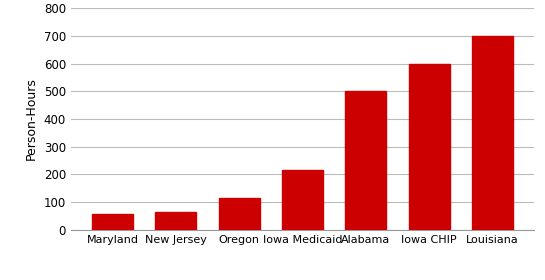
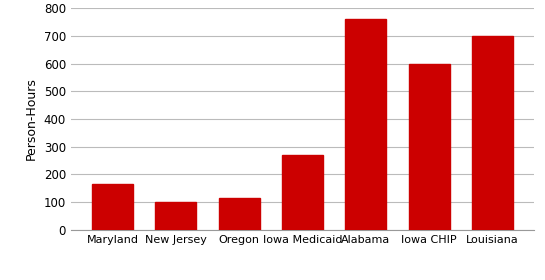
Maryland: 55 -> 165
New Jersey: 62 -> 100
Iowa Medicaid: 215 -> 270
Alabama: 500 -> 760
